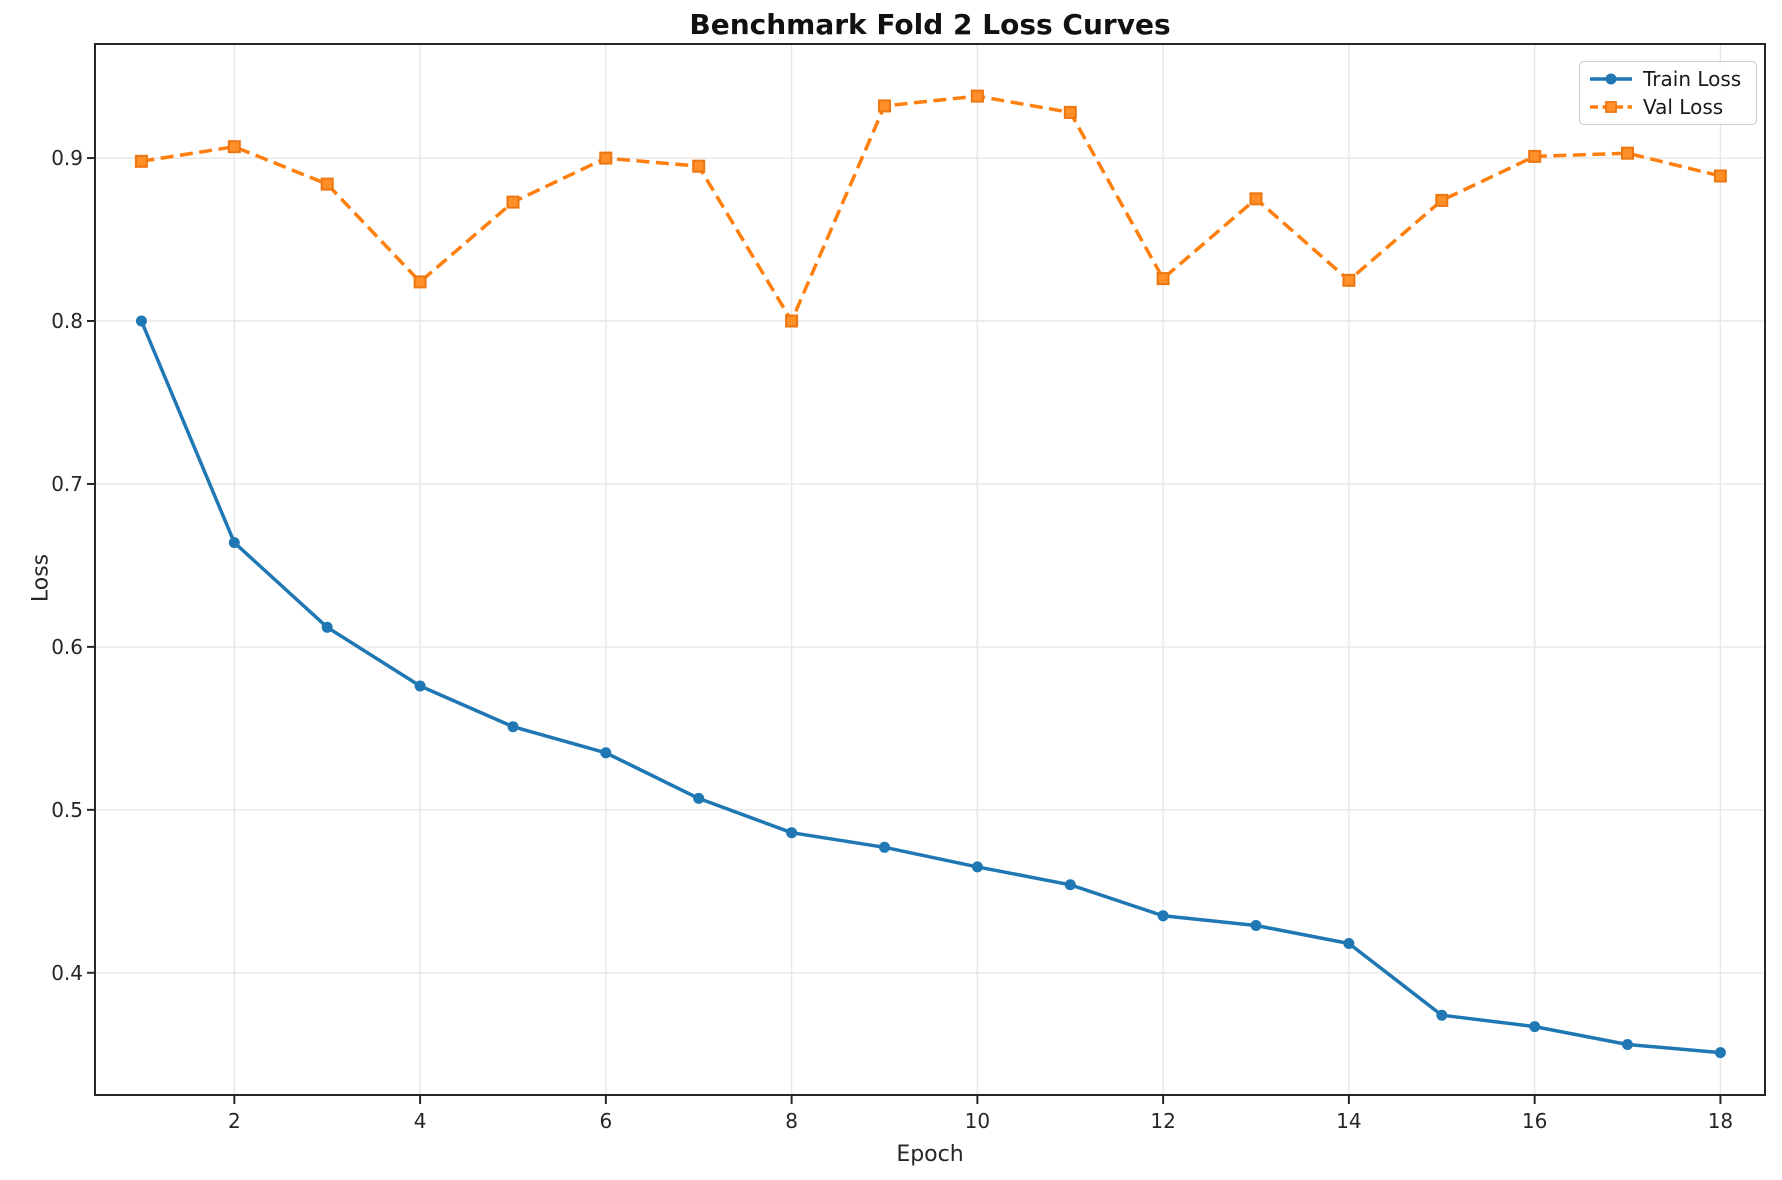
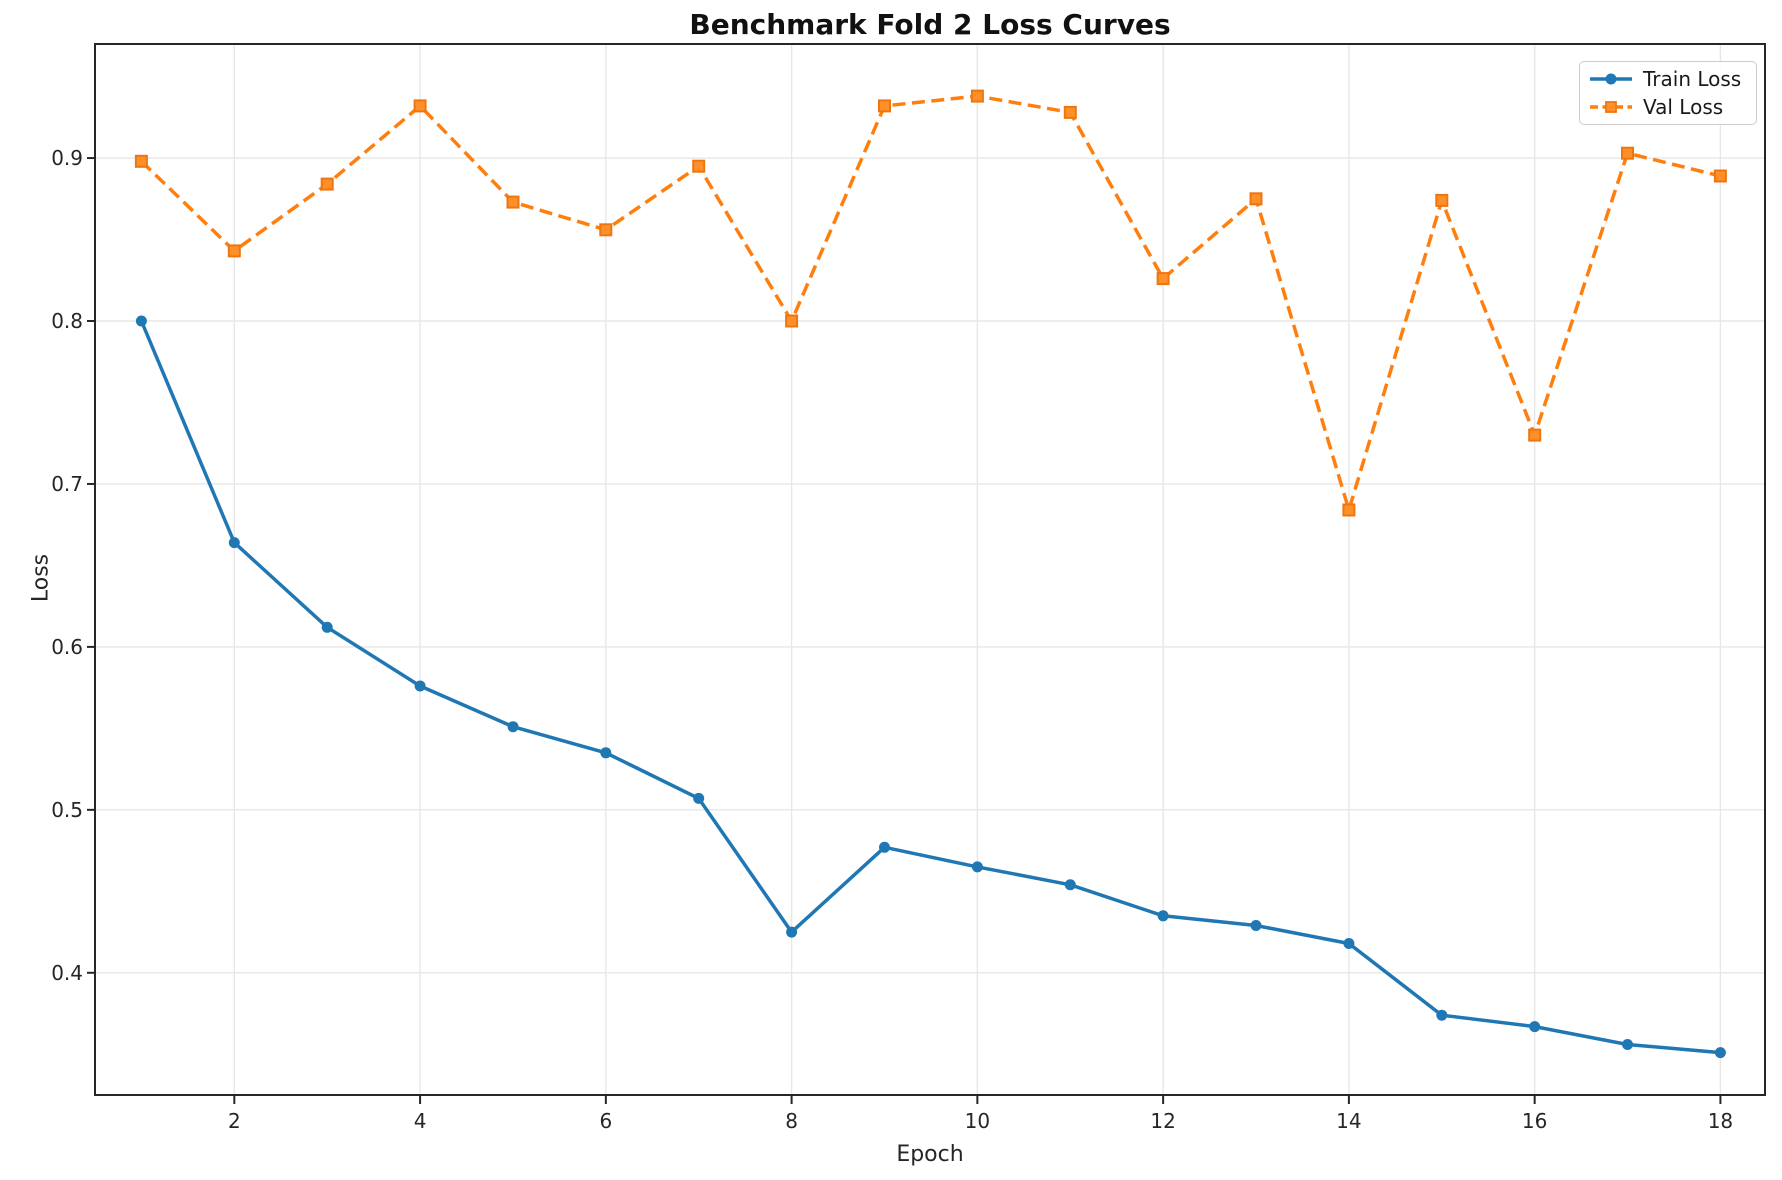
Val Loss/2: 0.907 -> 0.843
Val Loss/4: 0.824 -> 0.932
Val Loss/6: 0.900 -> 0.856
Train Loss/8: 0.486 -> 0.425
Val Loss/14: 0.825 -> 0.684
Val Loss/16: 0.901 -> 0.730
